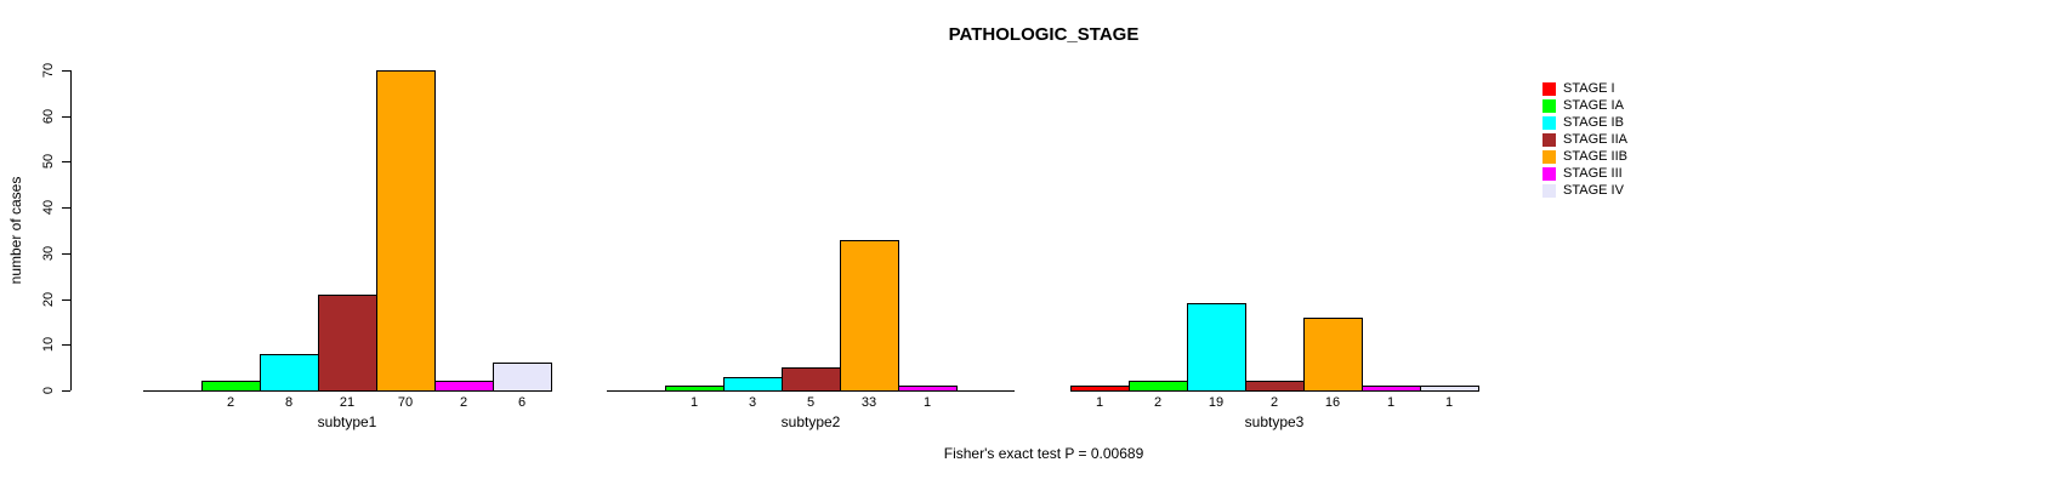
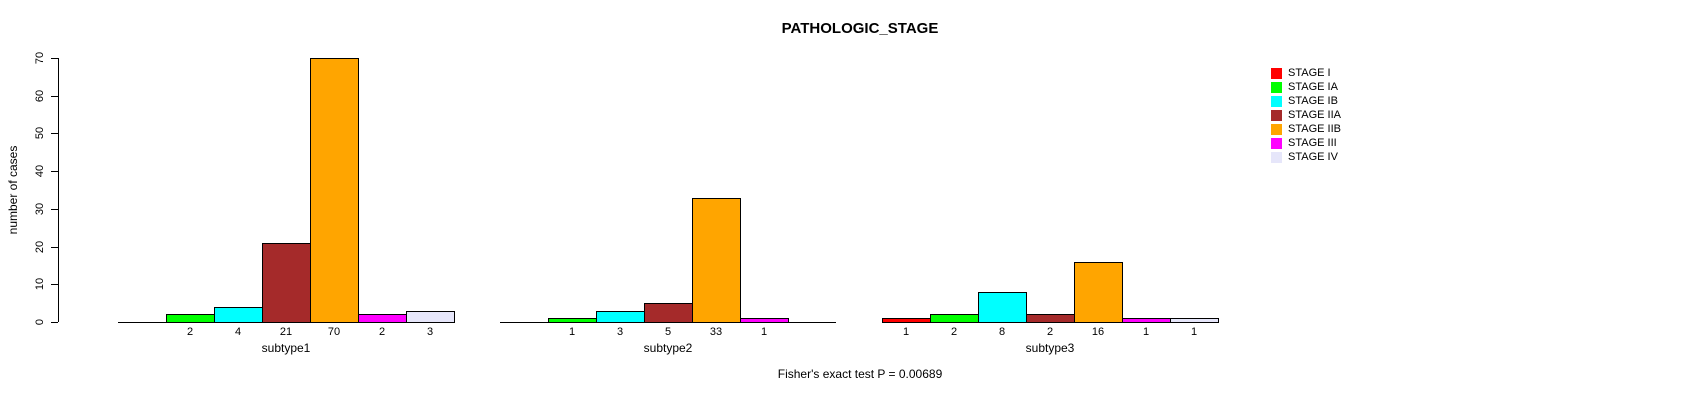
STAGE IB/subtype1: 8 -> 4
STAGE IV/subtype1: 6 -> 3
STAGE IB/subtype3: 19 -> 8
